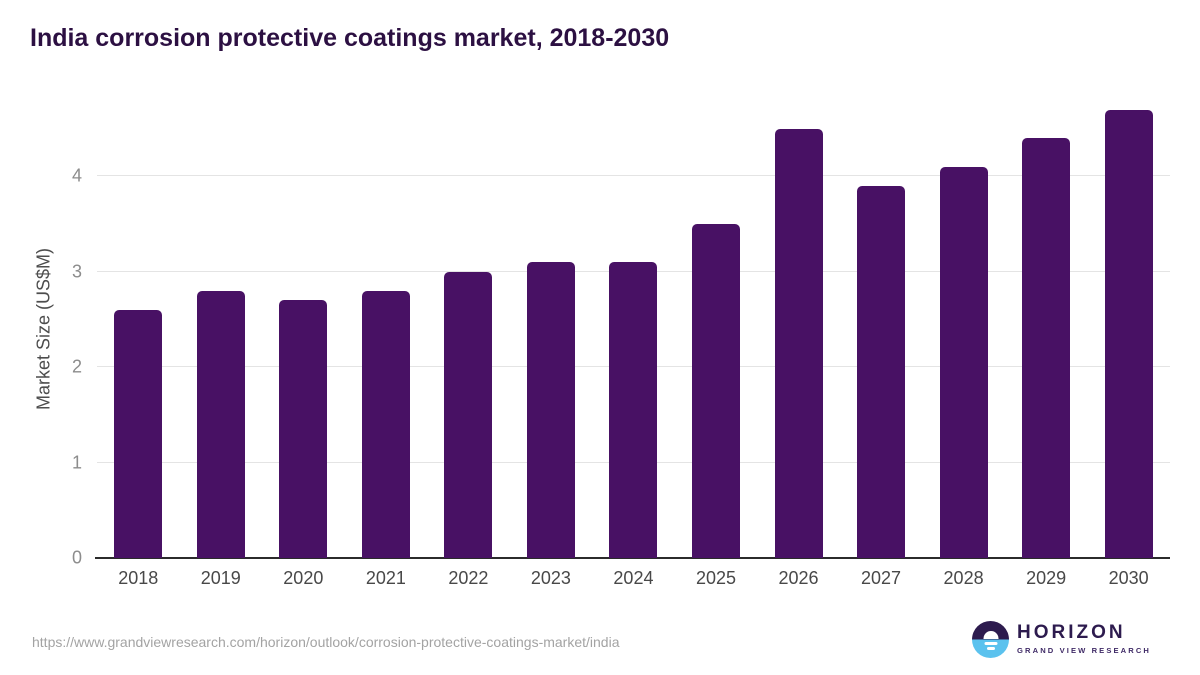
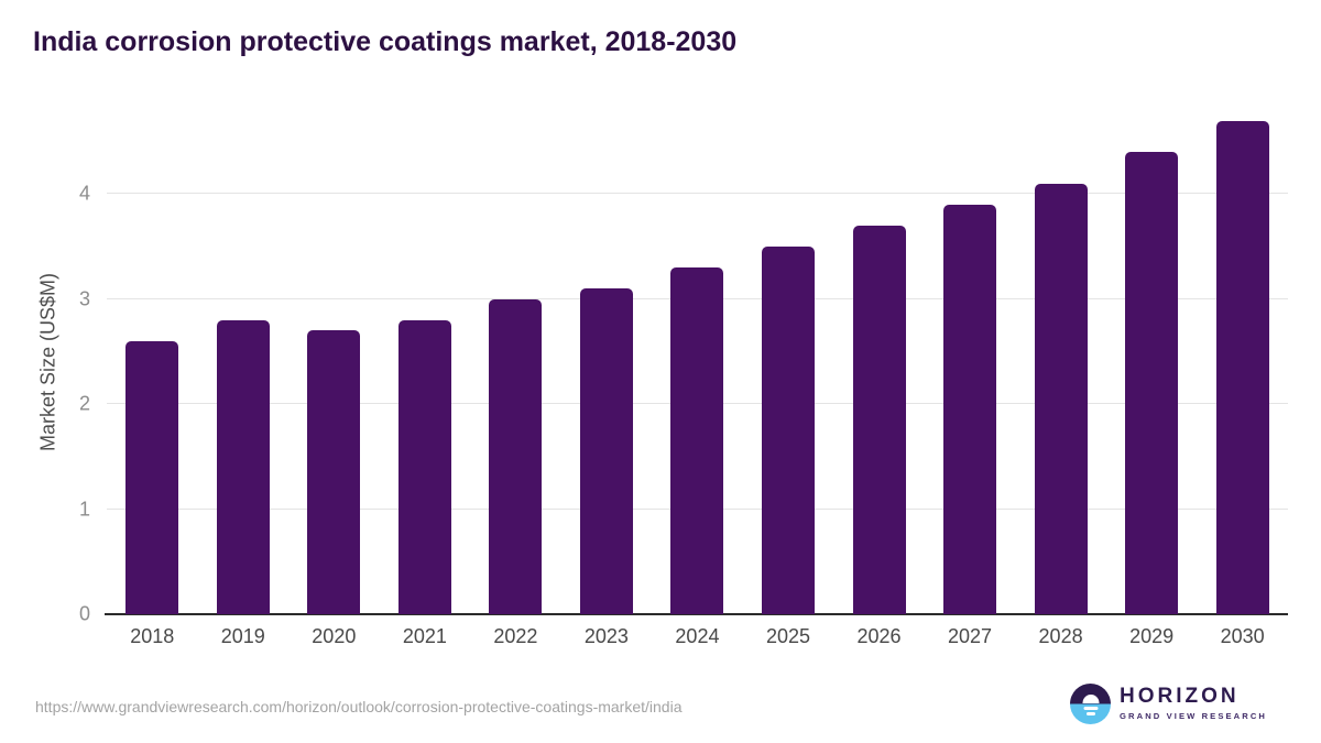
2024: 3.1 -> 3.3
2026: 4.5 -> 3.7
